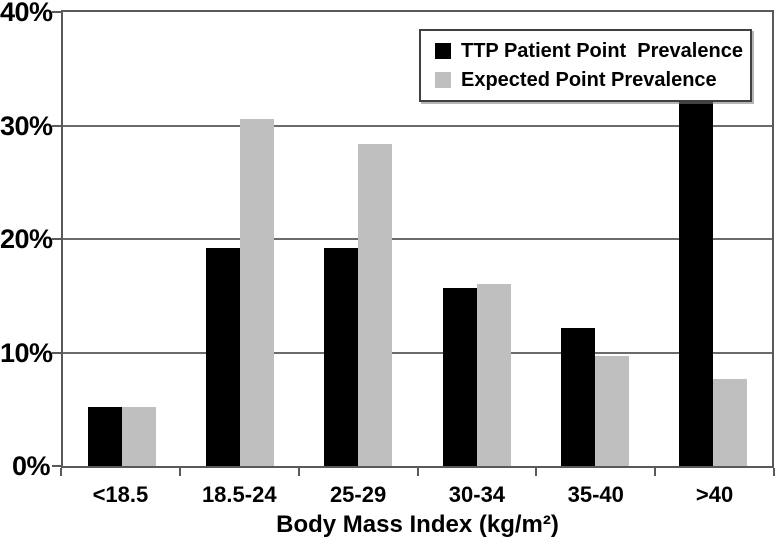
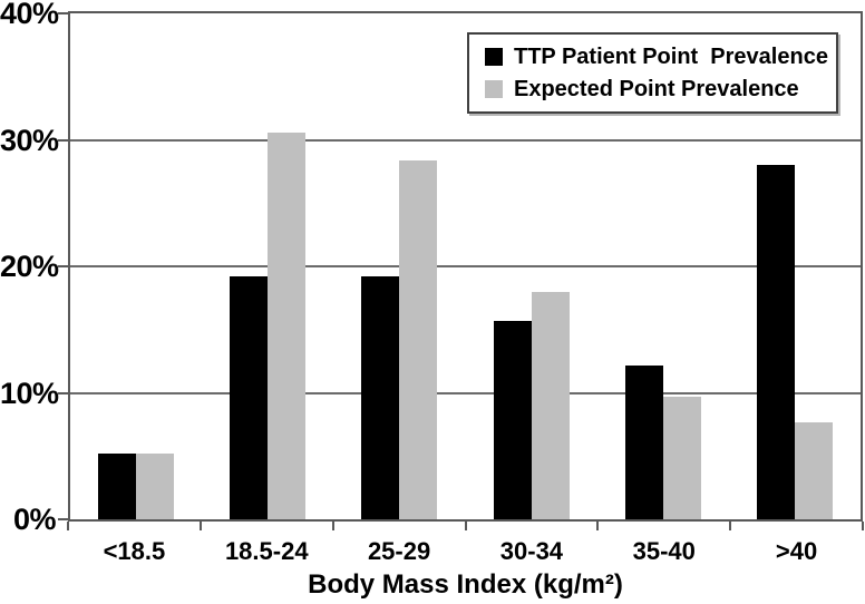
Expected Point Prevalence/30-34: 16.0% -> 18.0%
TTP Patient Point Prevalence/>40: 34.7% -> 28.0%
